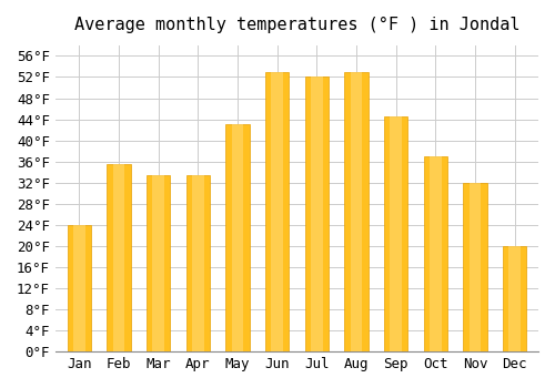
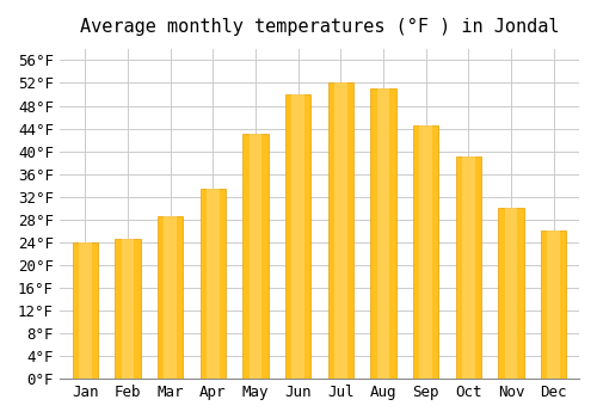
Feb: 35.5°F -> 24.5°F
Mar: 33.5°F -> 28.5°F
Jun: 53.0°F -> 50.0°F
Aug: 53.0°F -> 51.0°F
Oct: 37.0°F -> 39.0°F
Nov: 32.0°F -> 30.0°F
Dec: 20.0°F -> 26.0°F
